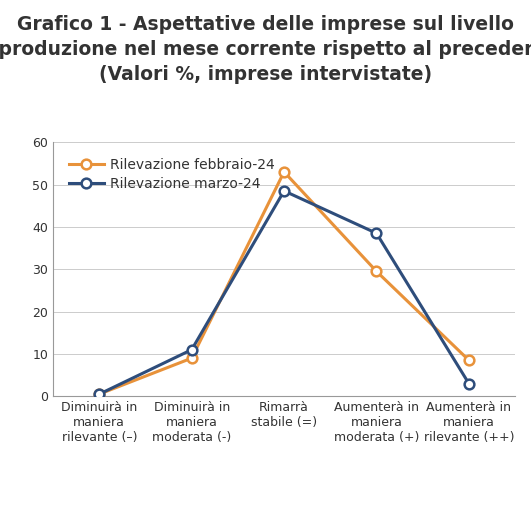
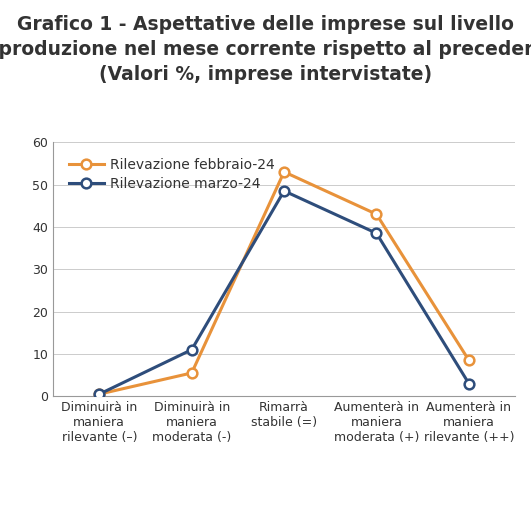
Rilevazione febbraio-24/Diminuirà in maniera moderata (-): 9.0 -> 5.5
Rilevazione febbraio-24/Aumenterà in maniera moderata (+): 29.5 -> 43.0
